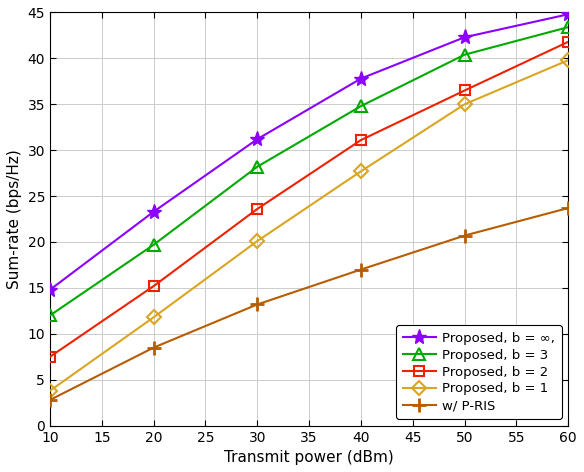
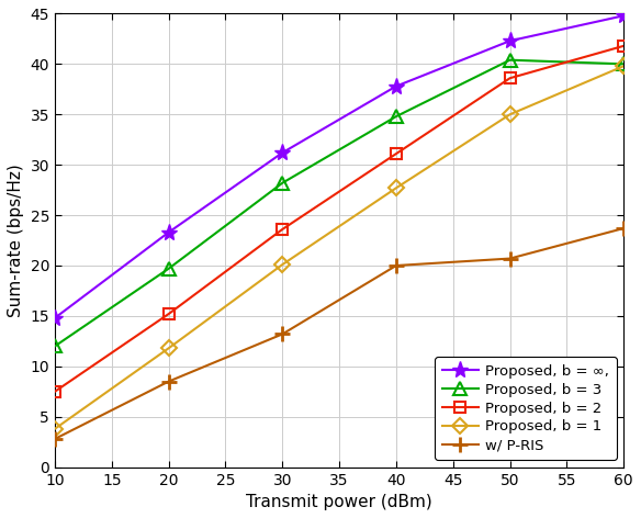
w/ P-RIS/40: 17.0 -> 20.0
Proposed, b = 2/50: 36.5 -> 38.6
Proposed, b = 3/60: 43.4 -> 40.0
